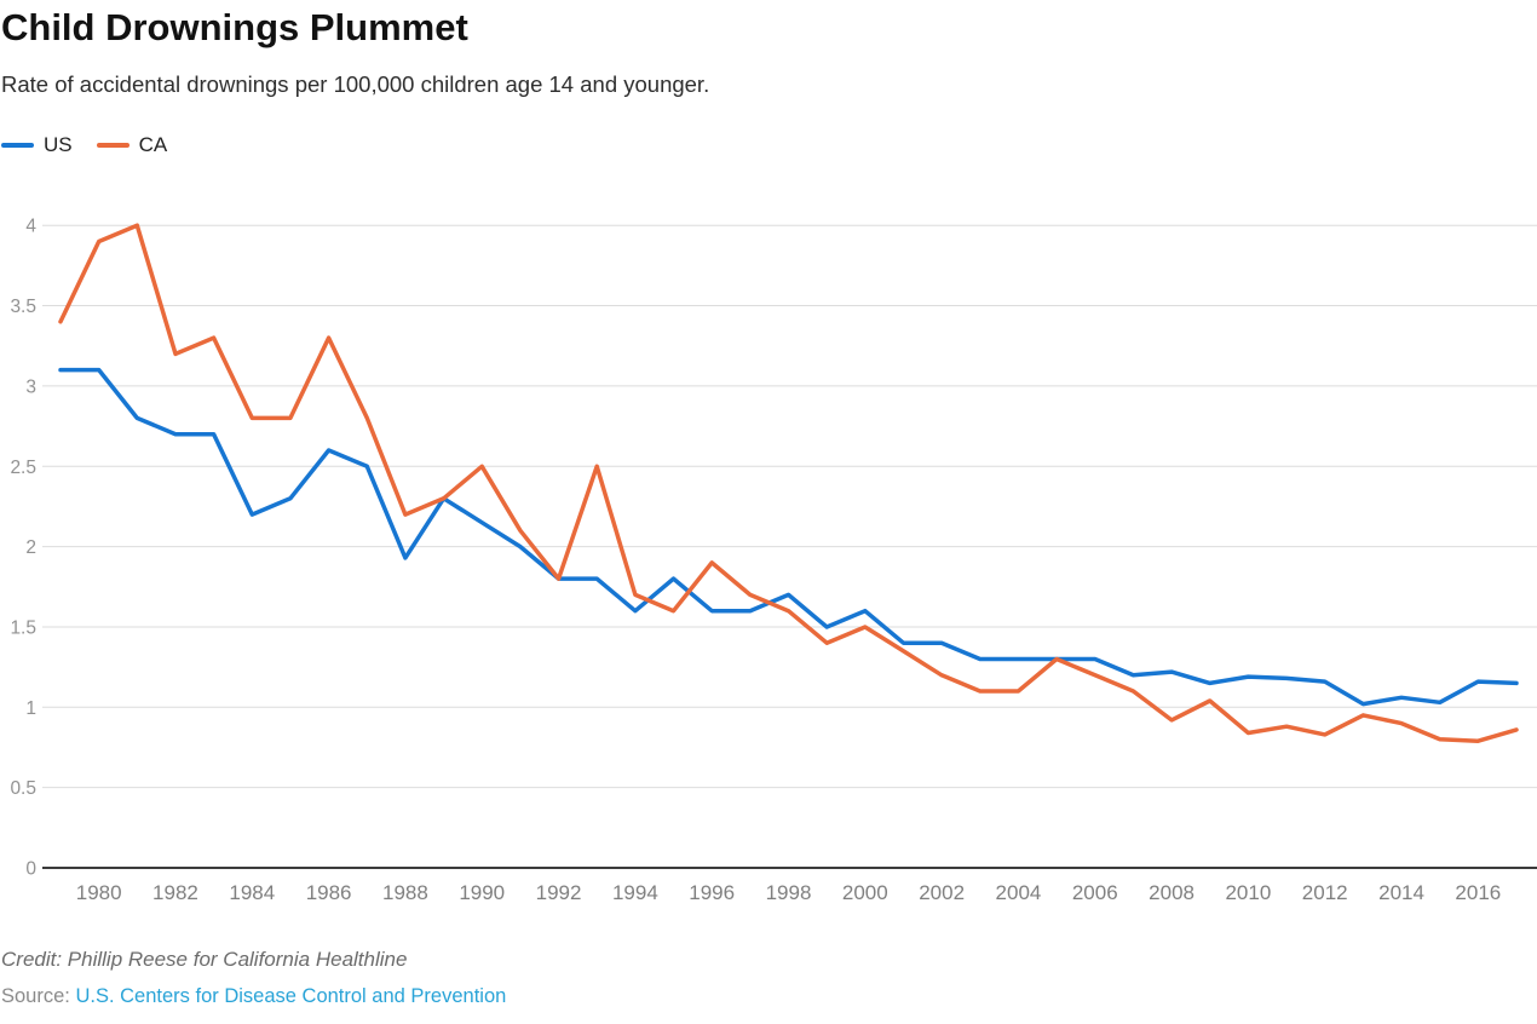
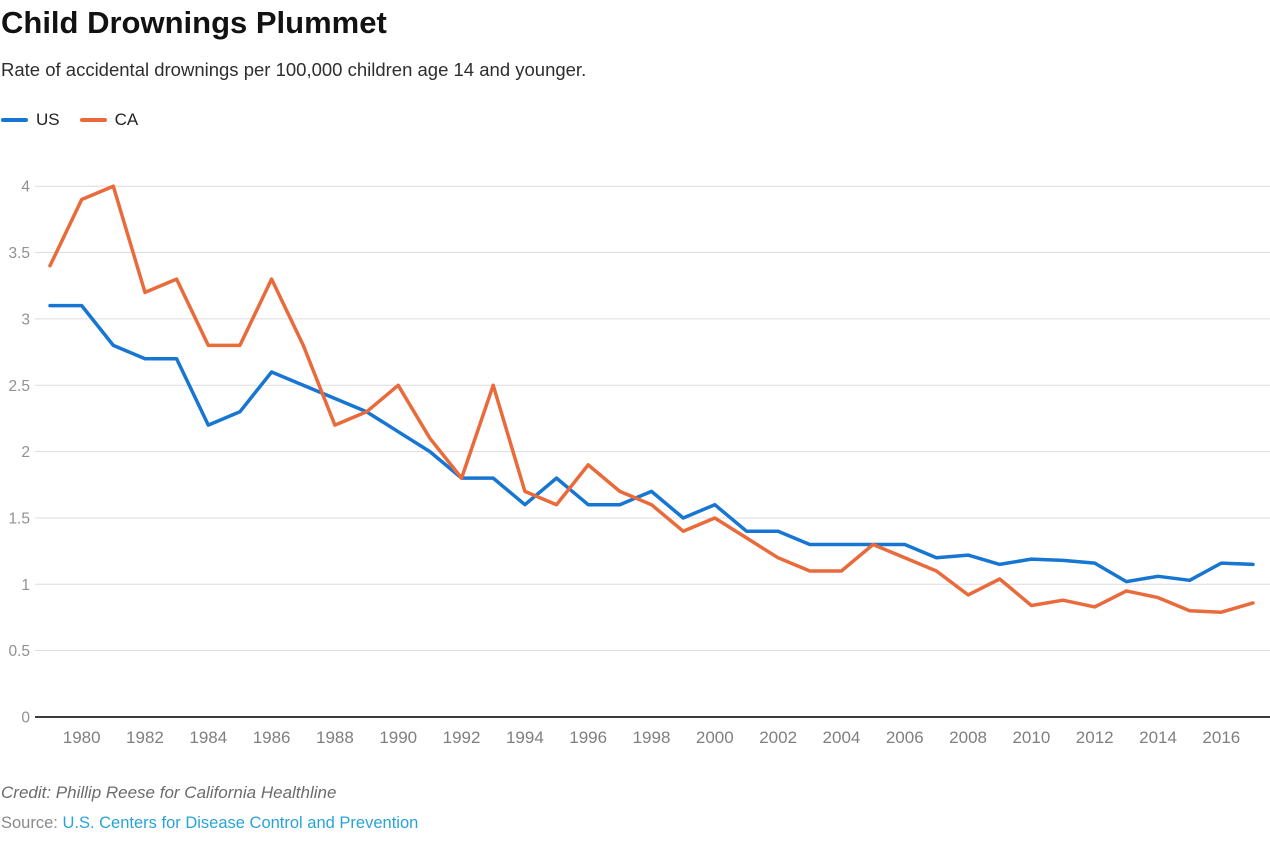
US/1988: 1.93 -> 2.40
